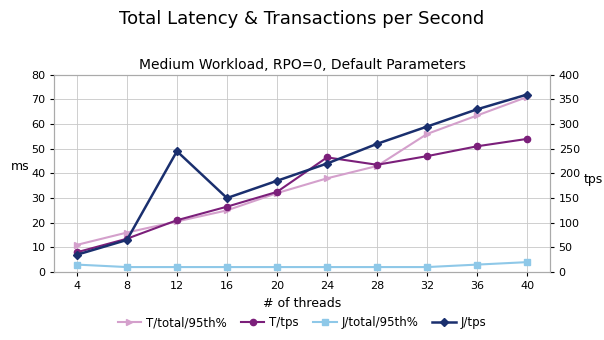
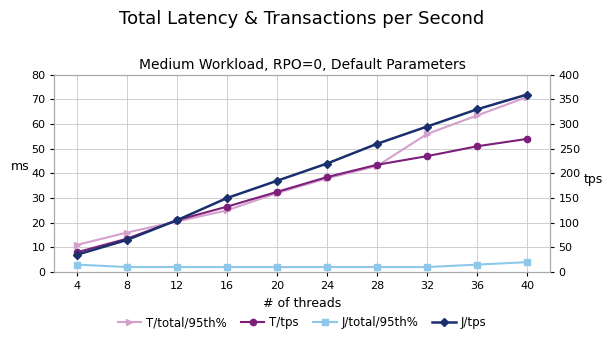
J/tps/12: 245 -> 105
T/tps/24: 46.5 -> 38.5
